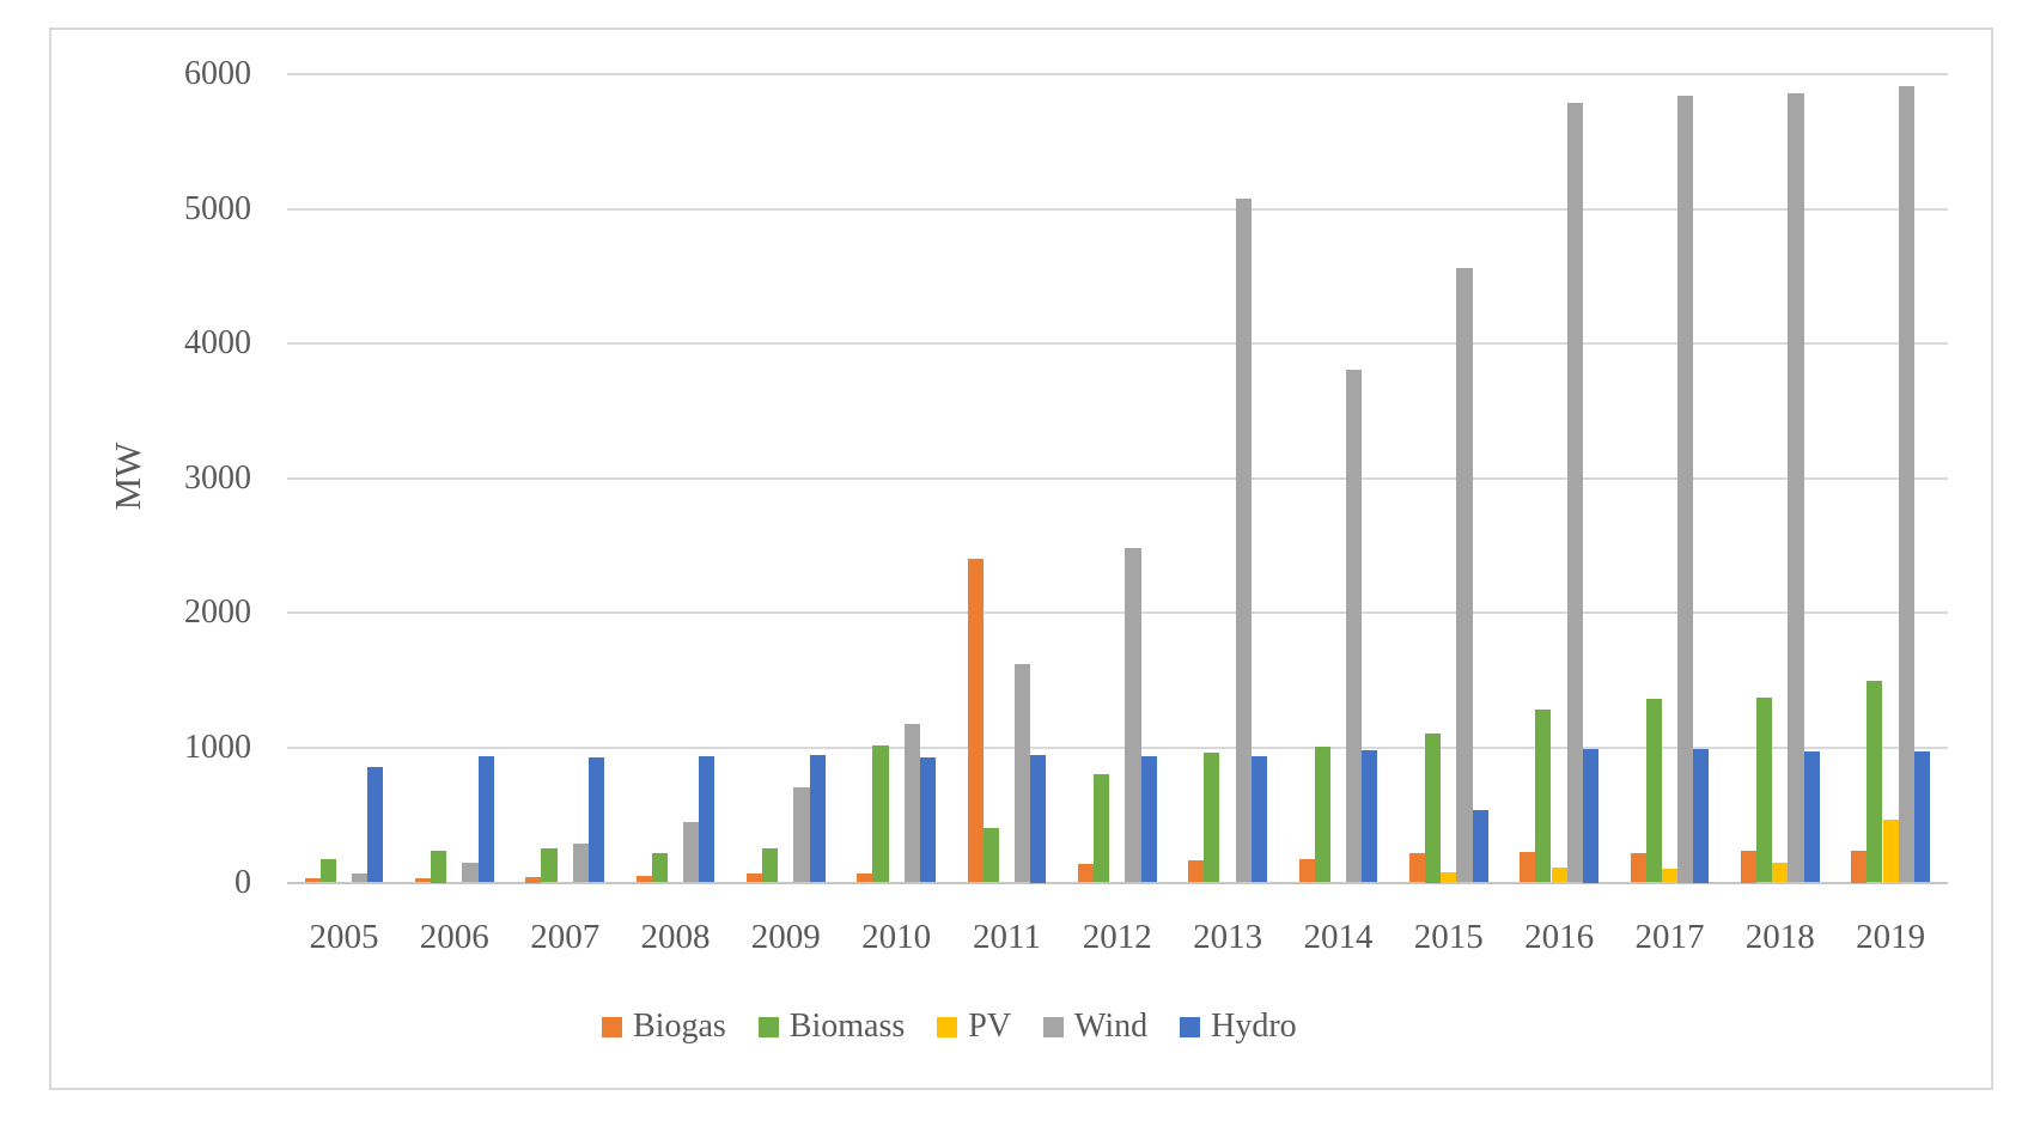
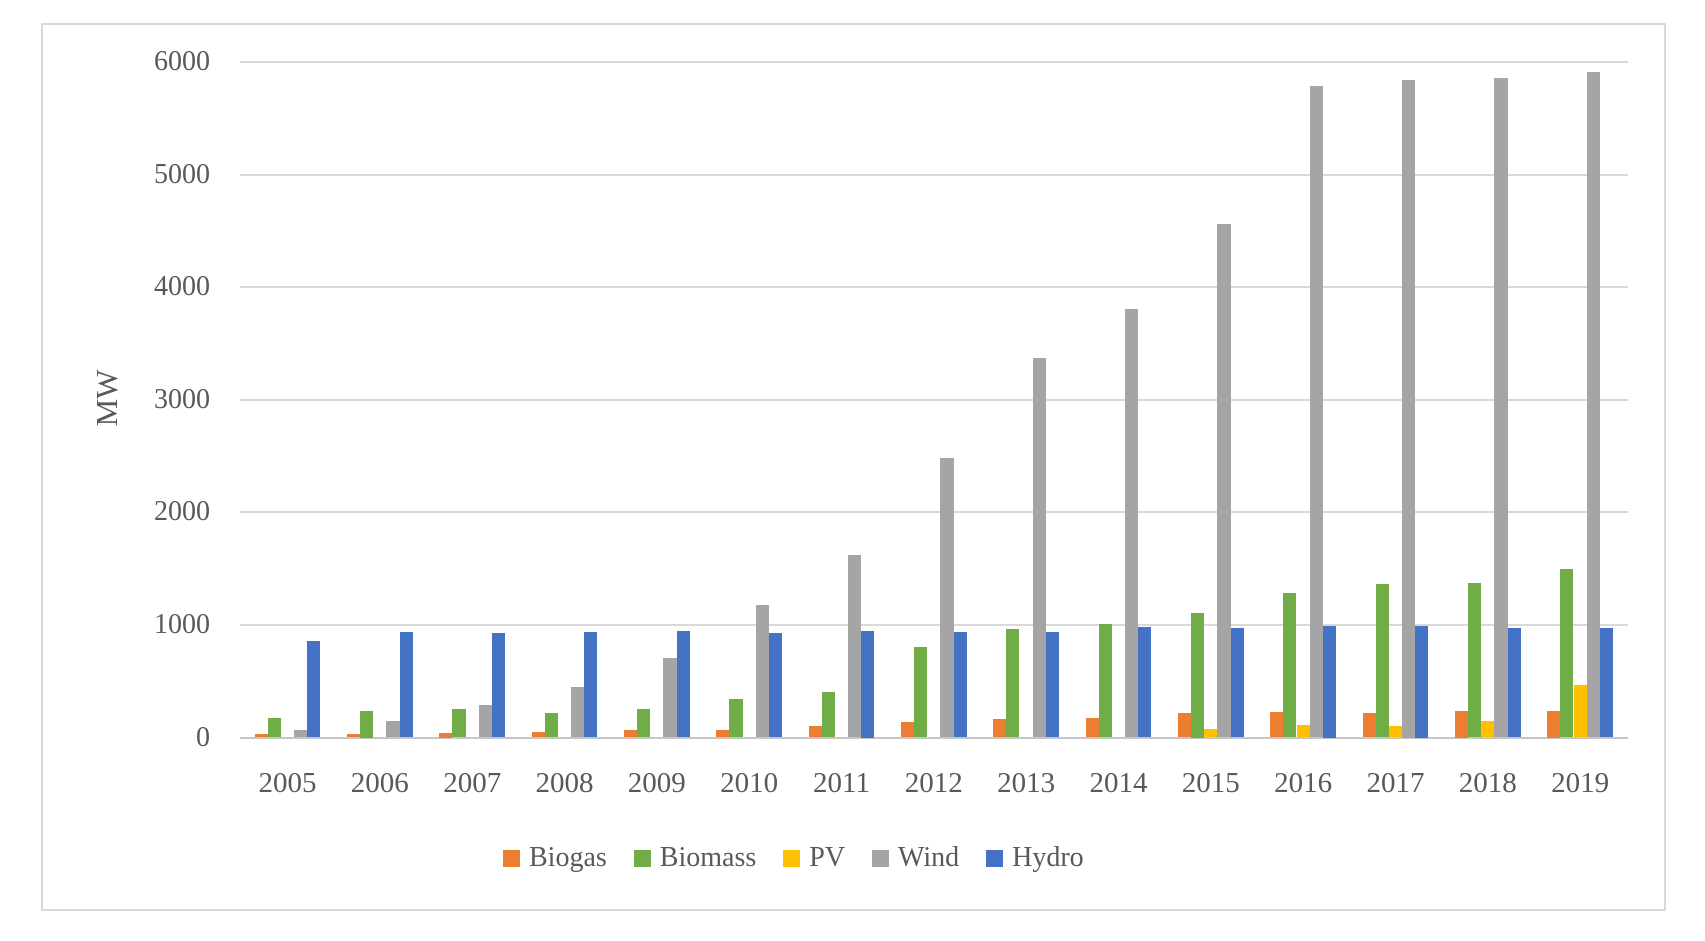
Biomass/2010: 1020 -> 340
Biogas/2011: 2400 -> 100
Wind/2013: 5080 -> 3370
Hydro/2015: 540 -> 980
